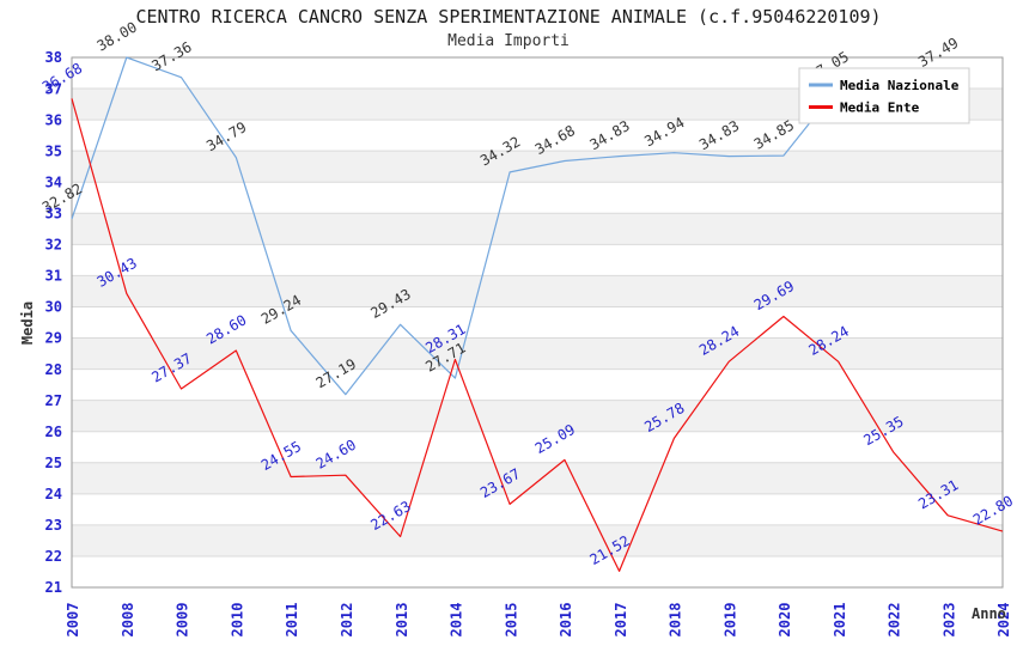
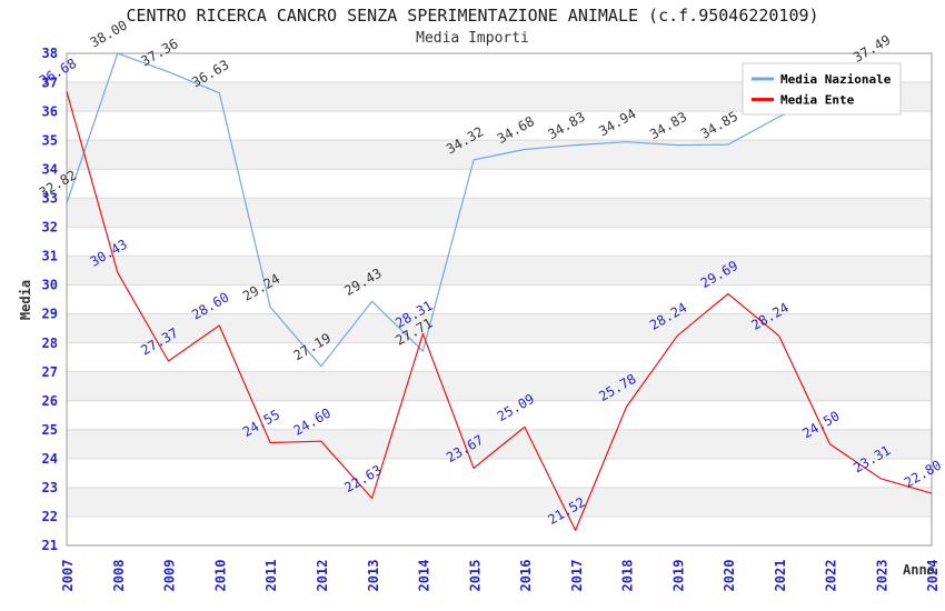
Media Nazionale/2010: 34.79 -> 36.63
Media Nazionale/2021: 37.05 -> 35.81
Media Ente/2022: 25.35 -> 24.50
